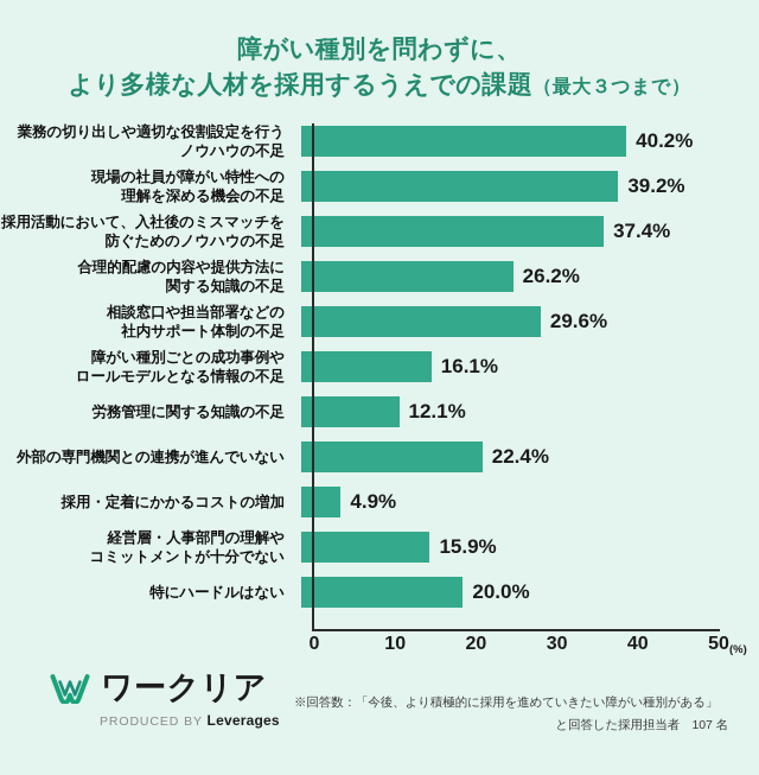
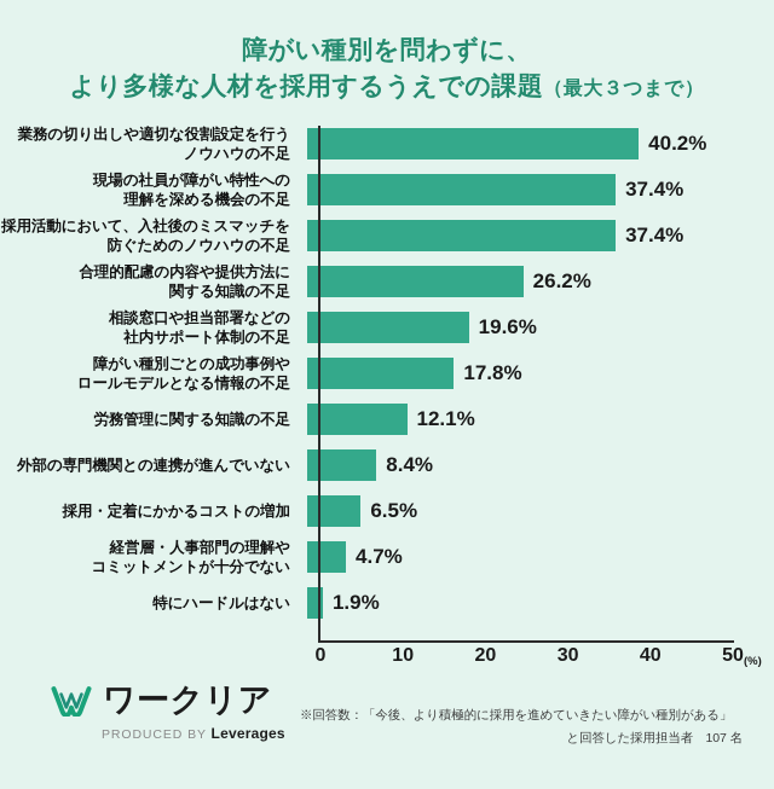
現場の社員が障がい特性への 理解を深める機会の不足: 39.2% -> 37.4%
相談窓口や担当部署などの 社内サポート体制の不足: 29.6% -> 19.6%
障がい種別ごとの成功事例や ロールモデルとなる情報の不足: 16.1% -> 17.8%
外部の専門機関との連携が進んでいない: 22.4% -> 8.4%
採用・定着にかかるコストの増加: 4.9% -> 6.5%
経営層・人事部門の理解や コミットメントが十分でない: 15.9% -> 4.7%
特にハードルはない: 20.0% -> 1.9%
